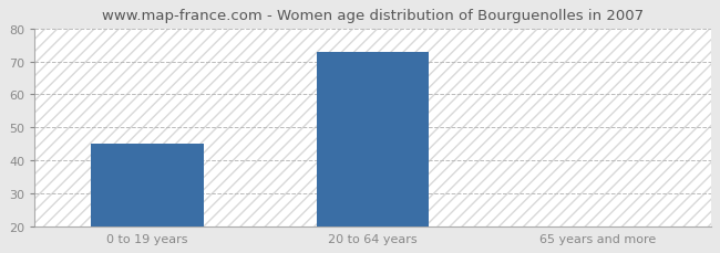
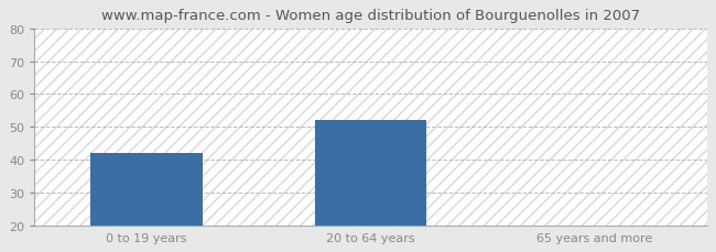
0 to 19 years: 45 -> 42
20 to 64 years: 73 -> 52
